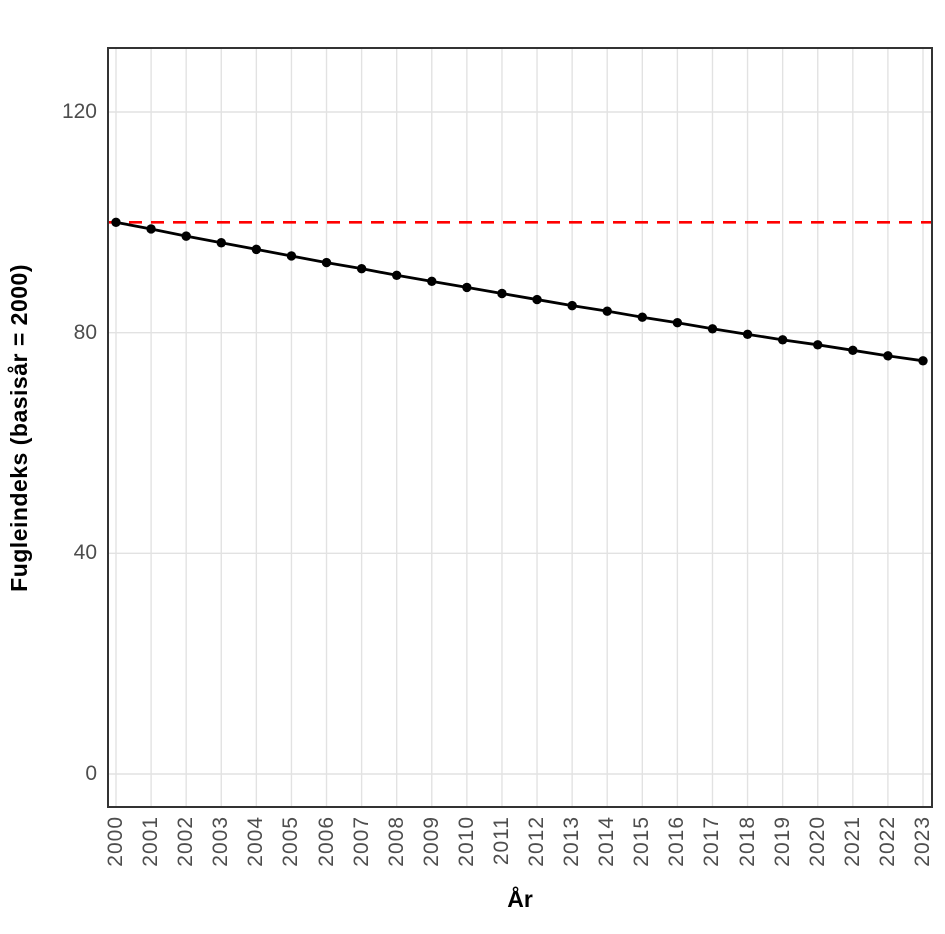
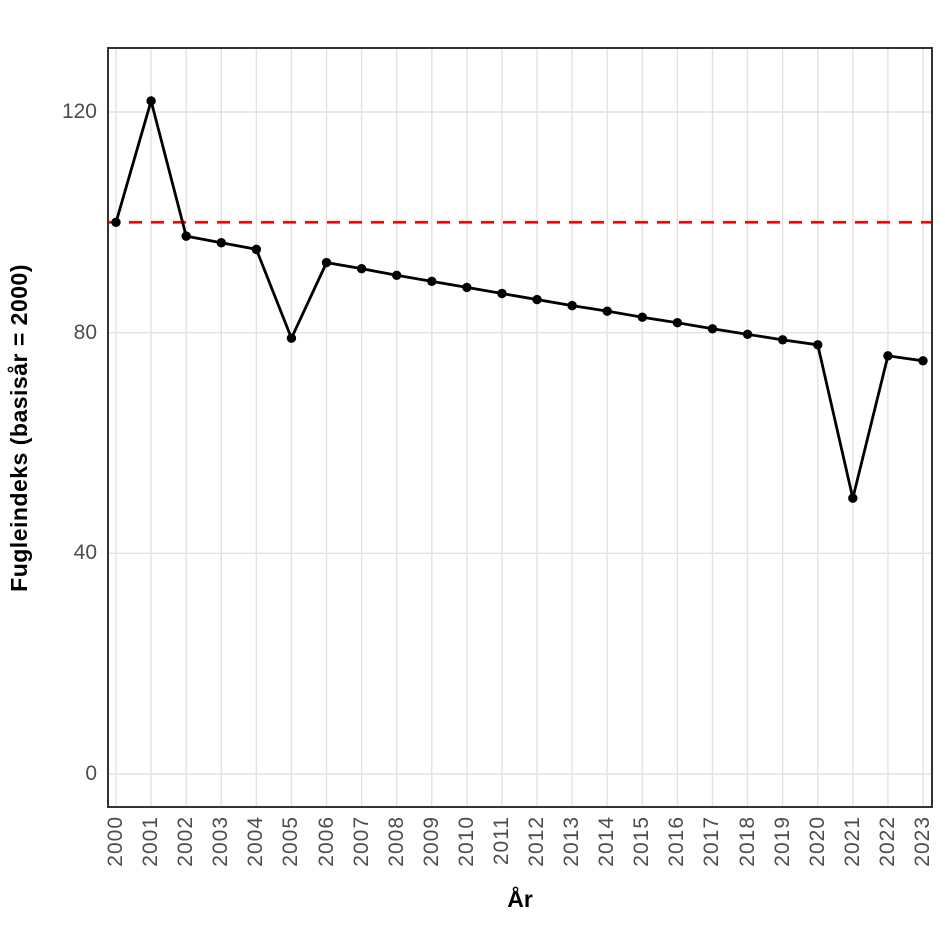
2001: 99 -> 122
2005: 94 -> 79
2021: 77 -> 50
